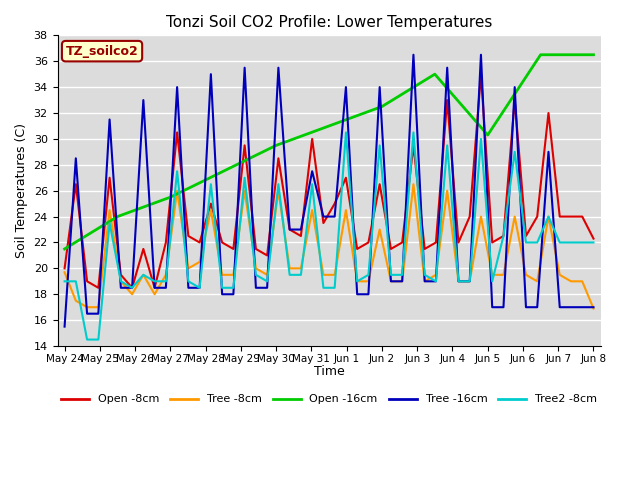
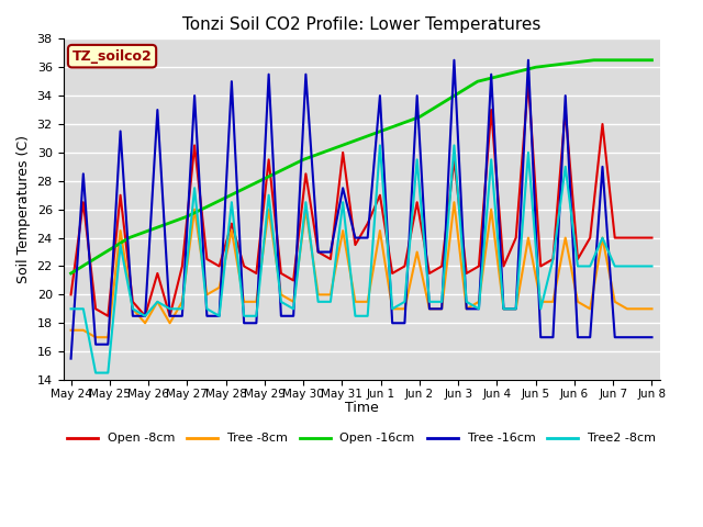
Tree -8cm/May 24: 19.7 -> 17.5
Open -16cm/Jun 5: 30.3 -> 36.0
Open -8cm/Jun 8: 22.3 -> 24.0
Tree -8cm/Jun 8: 16.9 -> 19.0
